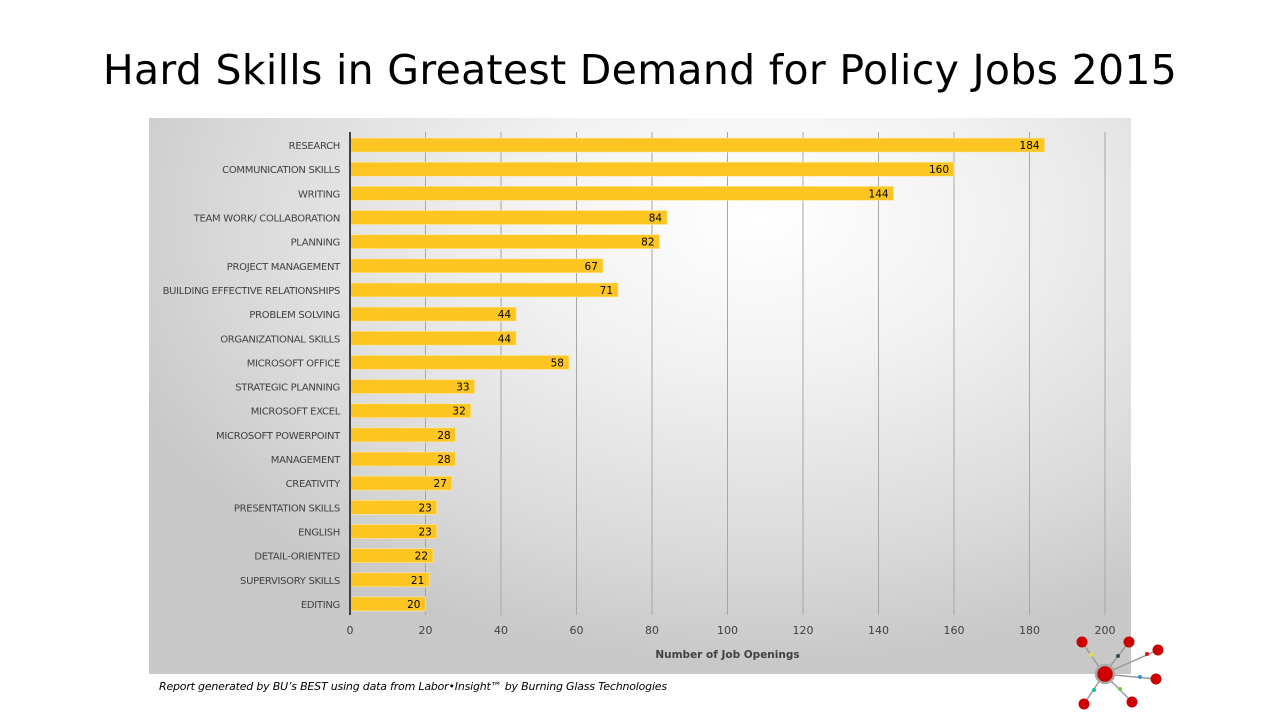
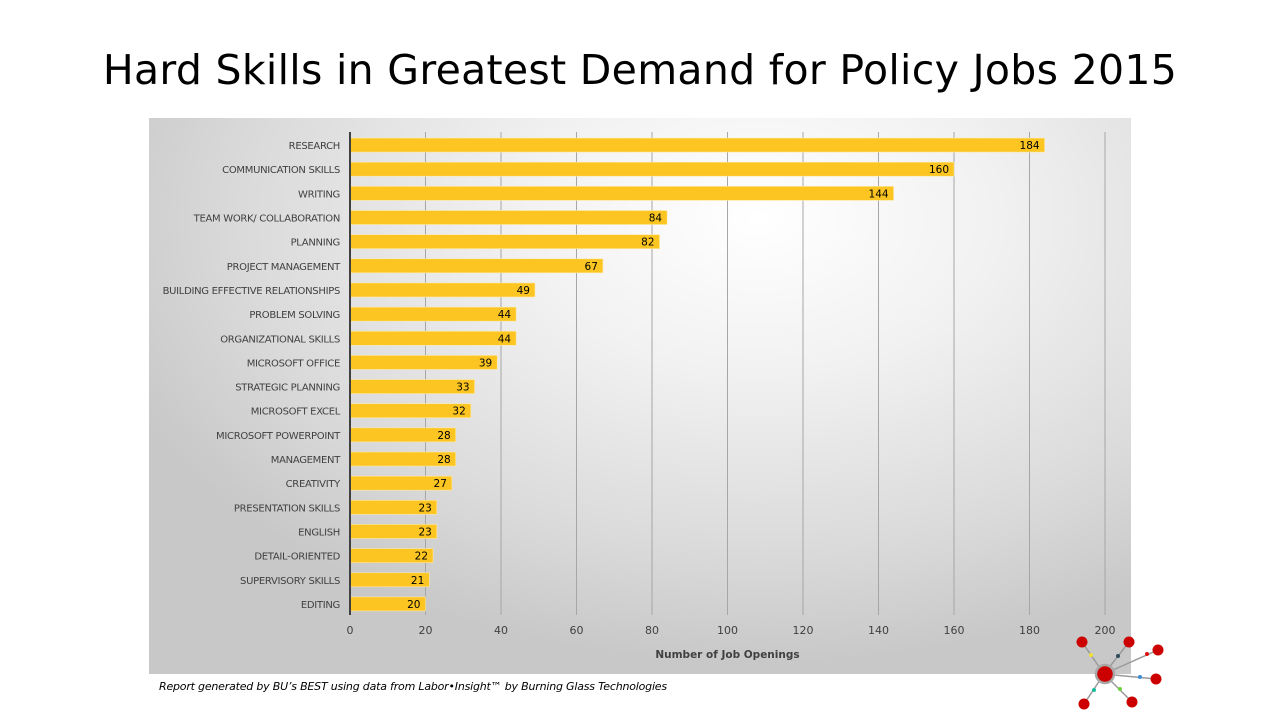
BUILDING EFFECTIVE RELATIONSHIPS: 71 -> 49
MICROSOFT OFFICE: 58 -> 39
